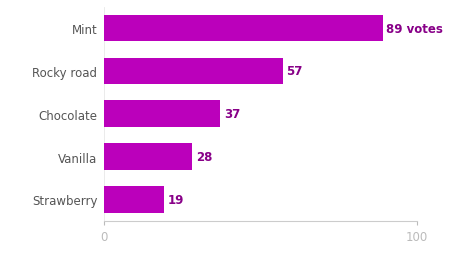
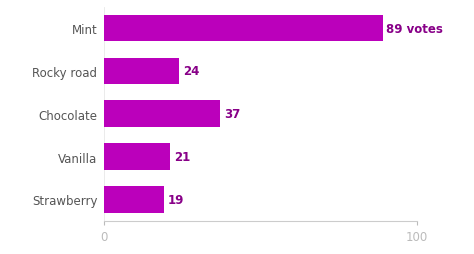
Rocky road: 57 -> 24
Vanilla: 28 -> 21
